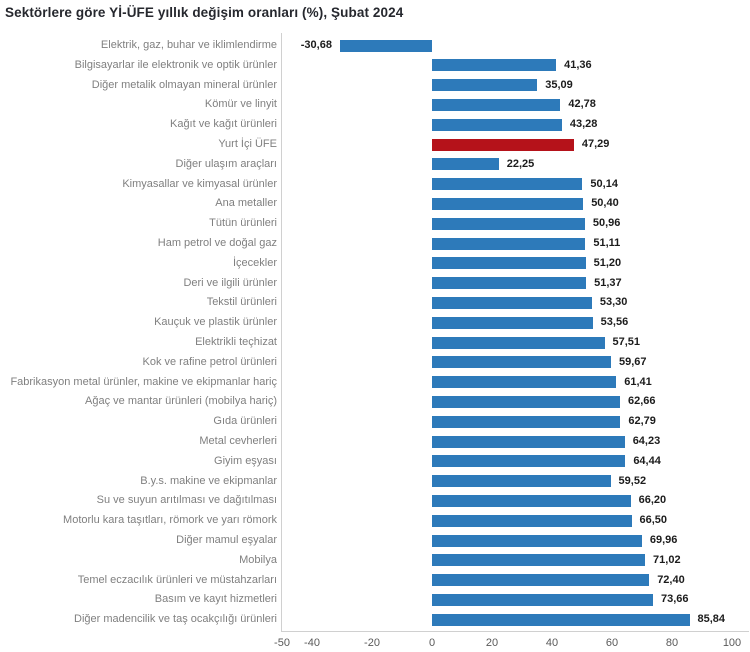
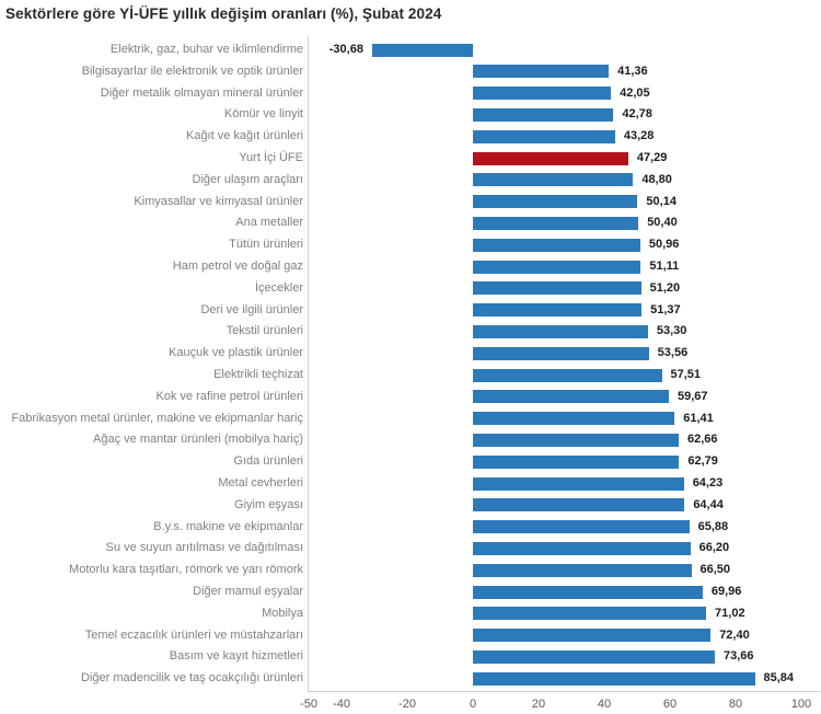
Diğer metalik olmayan mineral ürünler: 35,09 -> 42,05
Diğer ulaşım araçları: 22,25 -> 48,80
B.y.s. makine ve ekipmanlar: 59,52 -> 65,88
